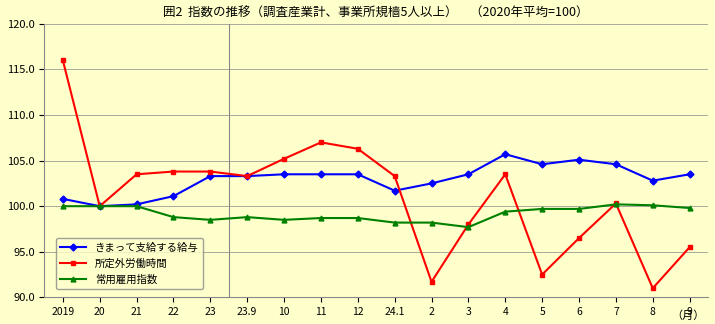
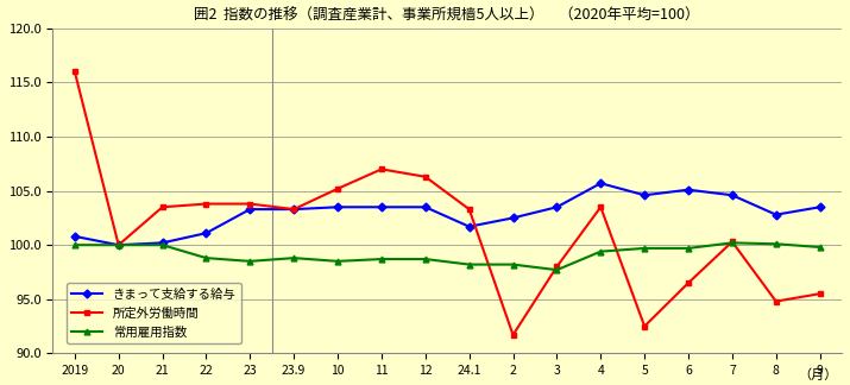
所定外労働時間/8: 91.0 -> 94.8
